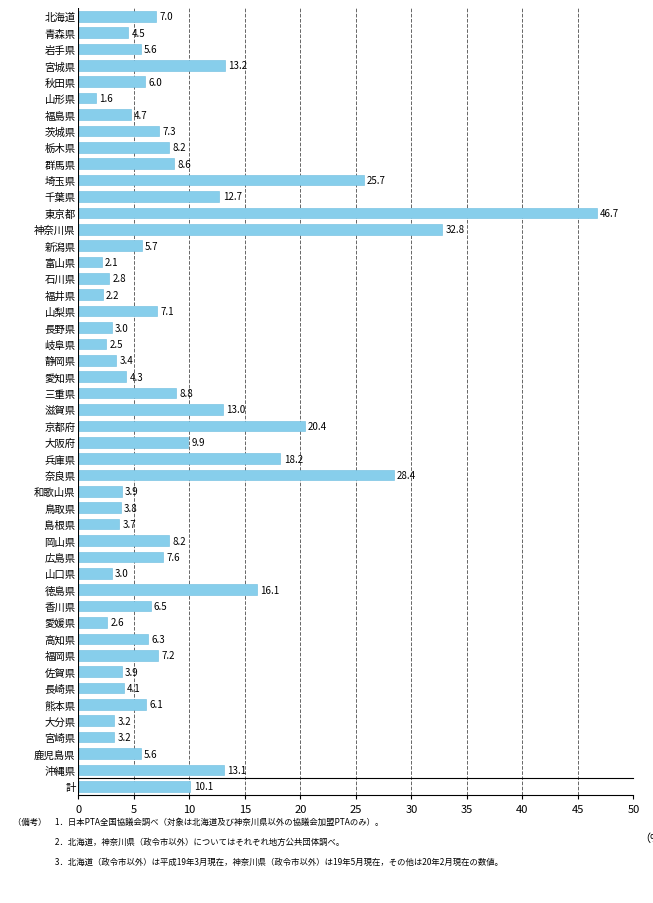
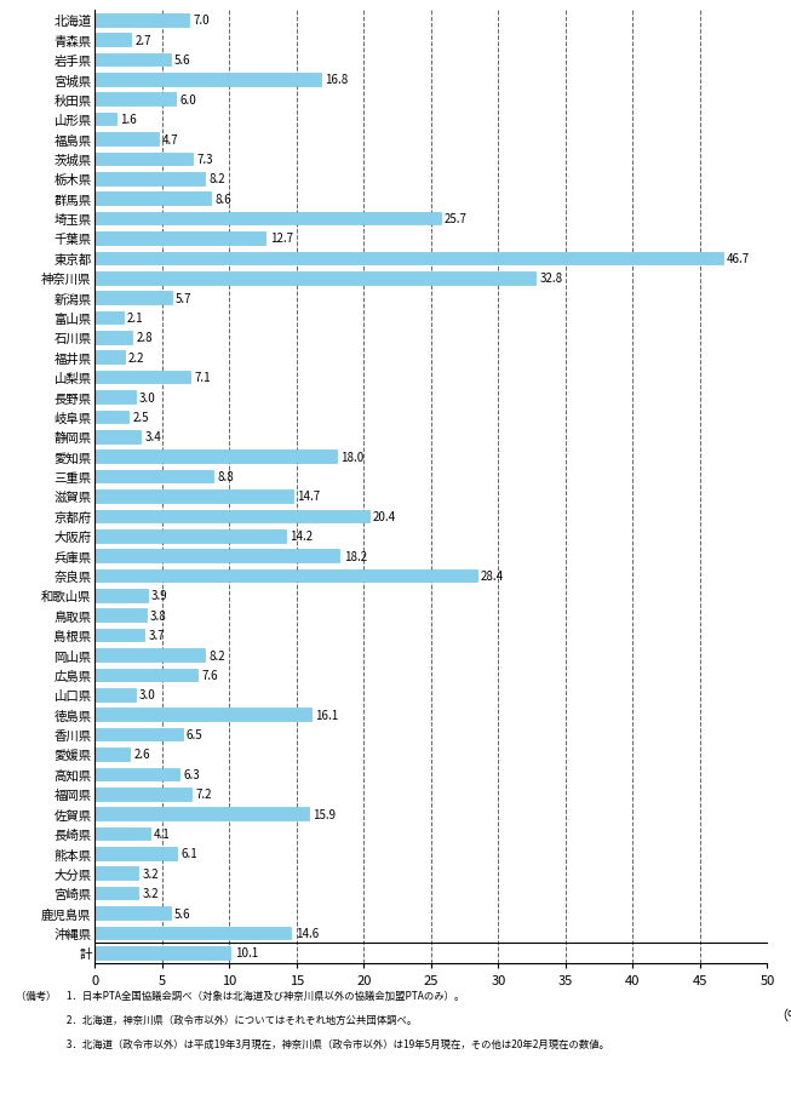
青森県: 4.5 -> 2.7
宮城県: 13.2 -> 16.8
愛知県: 4.3 -> 18.0
滋賀県: 13.0 -> 14.7
大阪府: 9.9 -> 14.2
佐賀県: 3.9 -> 15.9
沖縄県: 13.1 -> 14.6
